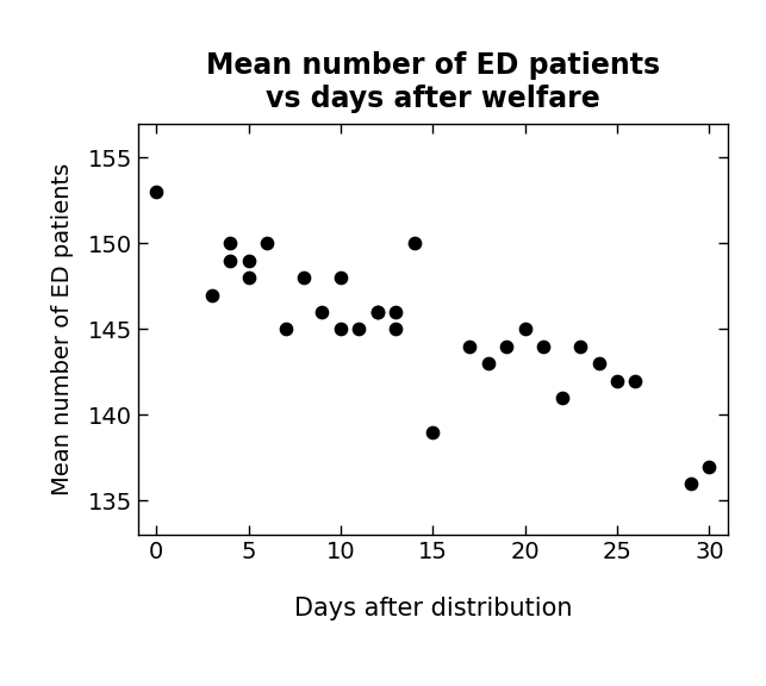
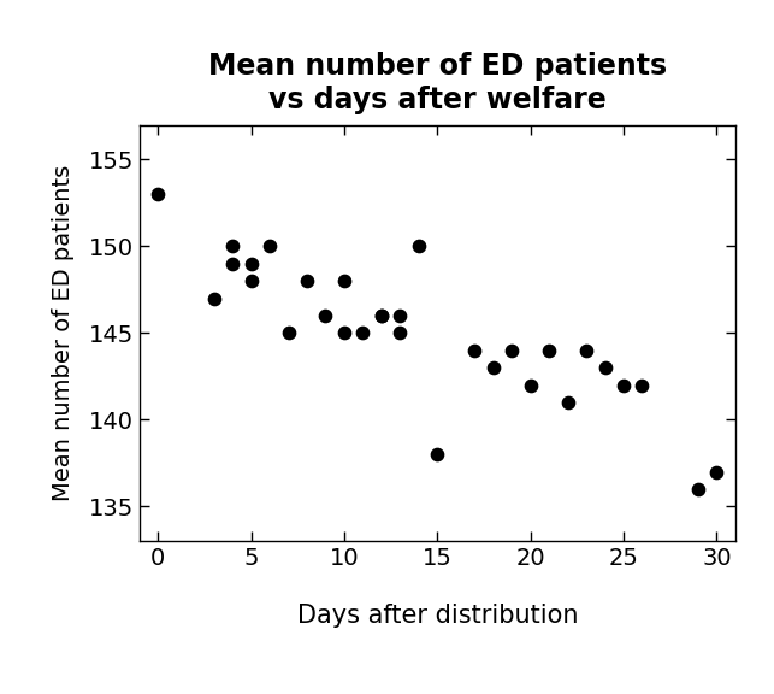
15: 139 -> 138
20: 145 -> 142
